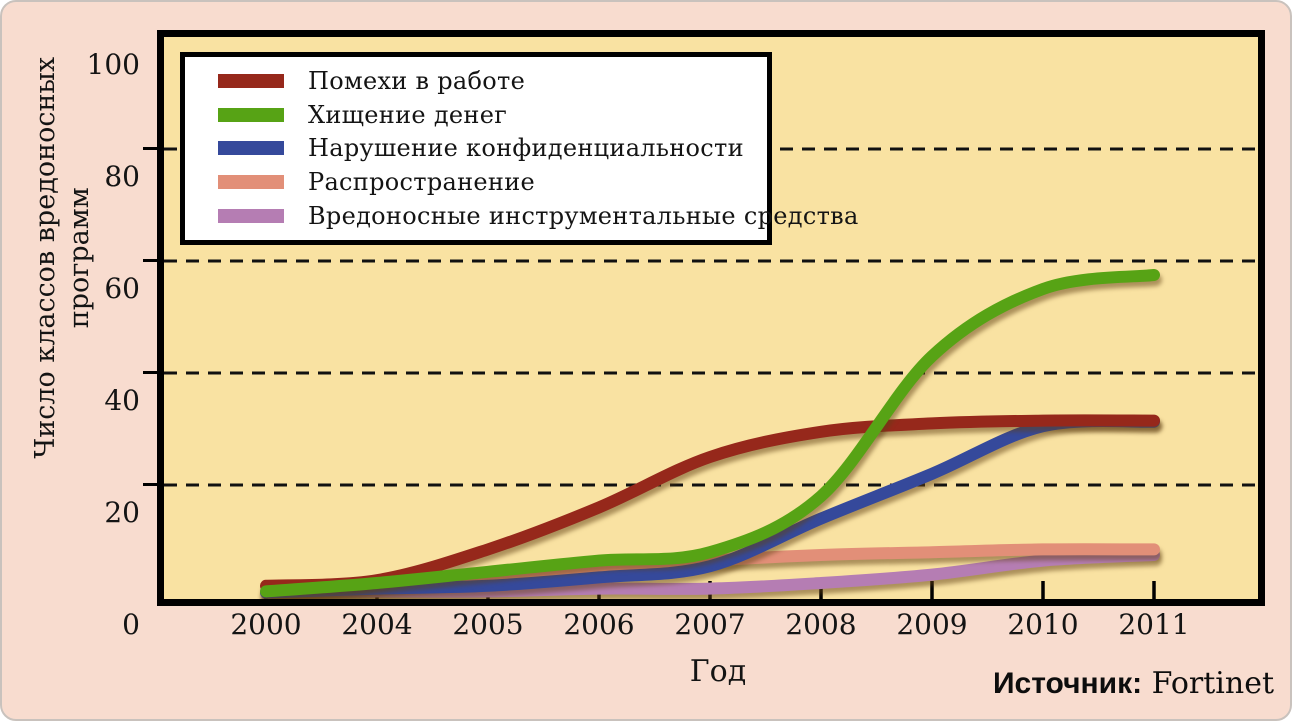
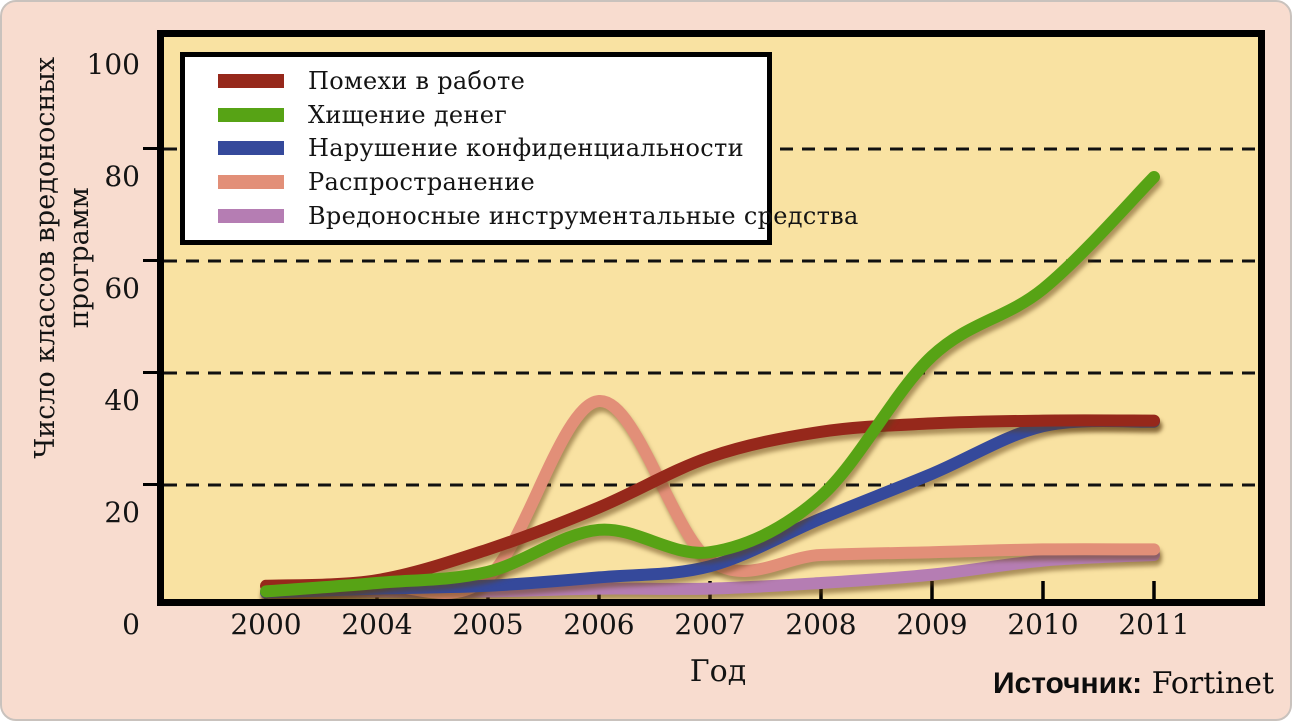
Хищение денег/2006: 6 -> 12
Распространение/2006: 5 -> 35
Хищение денег/2011: 58 -> 75
